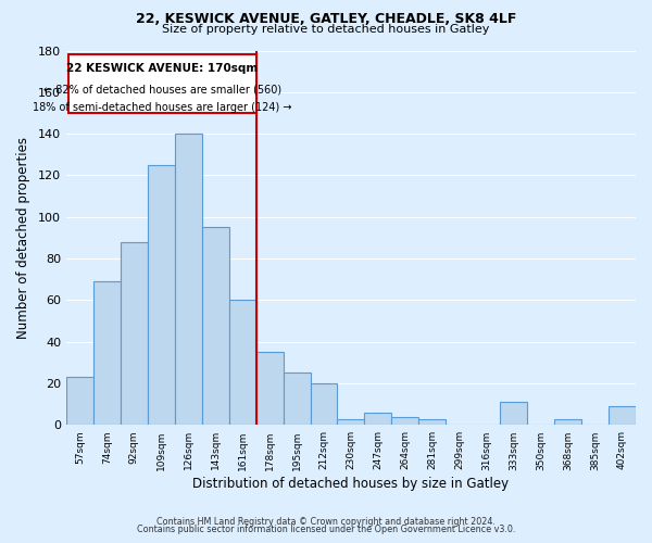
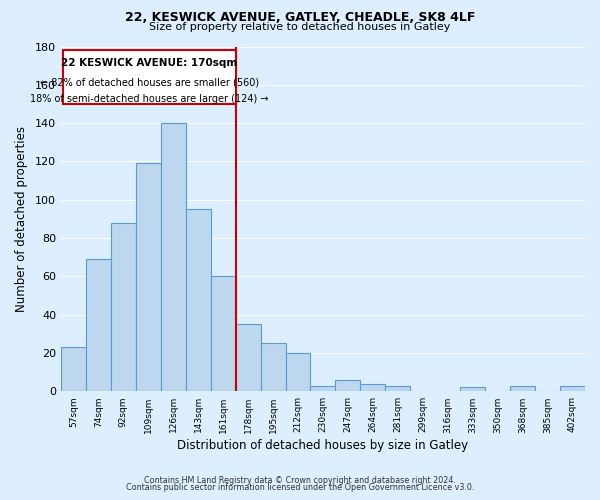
109sqm: 125 -> 119
333sqm: 11 -> 2
402sqm: 9 -> 3
